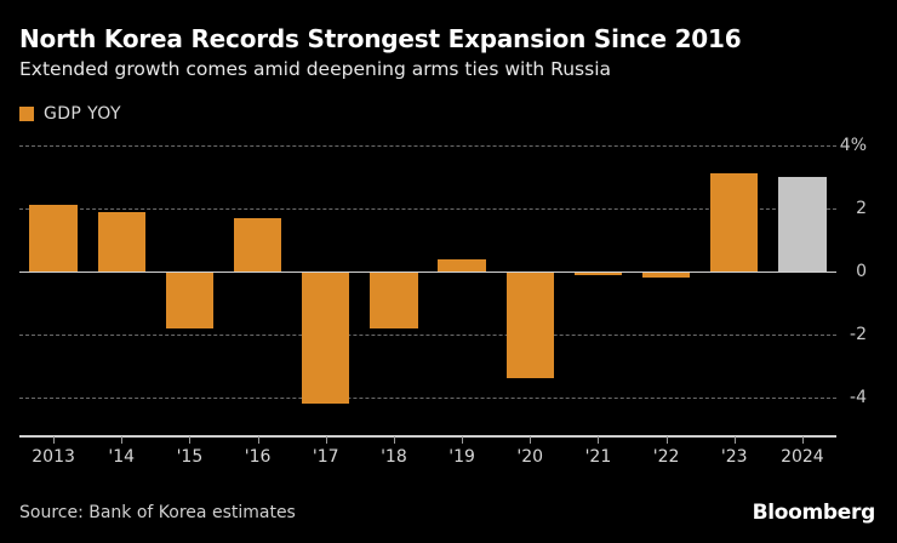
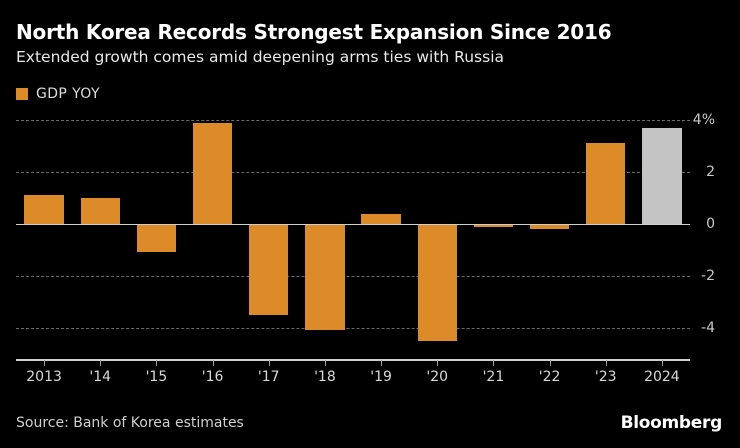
2013: 2.1% -> 1.1%
'14: 1.9% -> 1.0%
'15: -1.8% -> -1.1%
'16: 1.7% -> 3.9%
'17: -4.2% -> -3.5%
'18: -1.8% -> -4.1%
'20: -3.4% -> -4.5%
2024: 3.0% -> 3.7%
